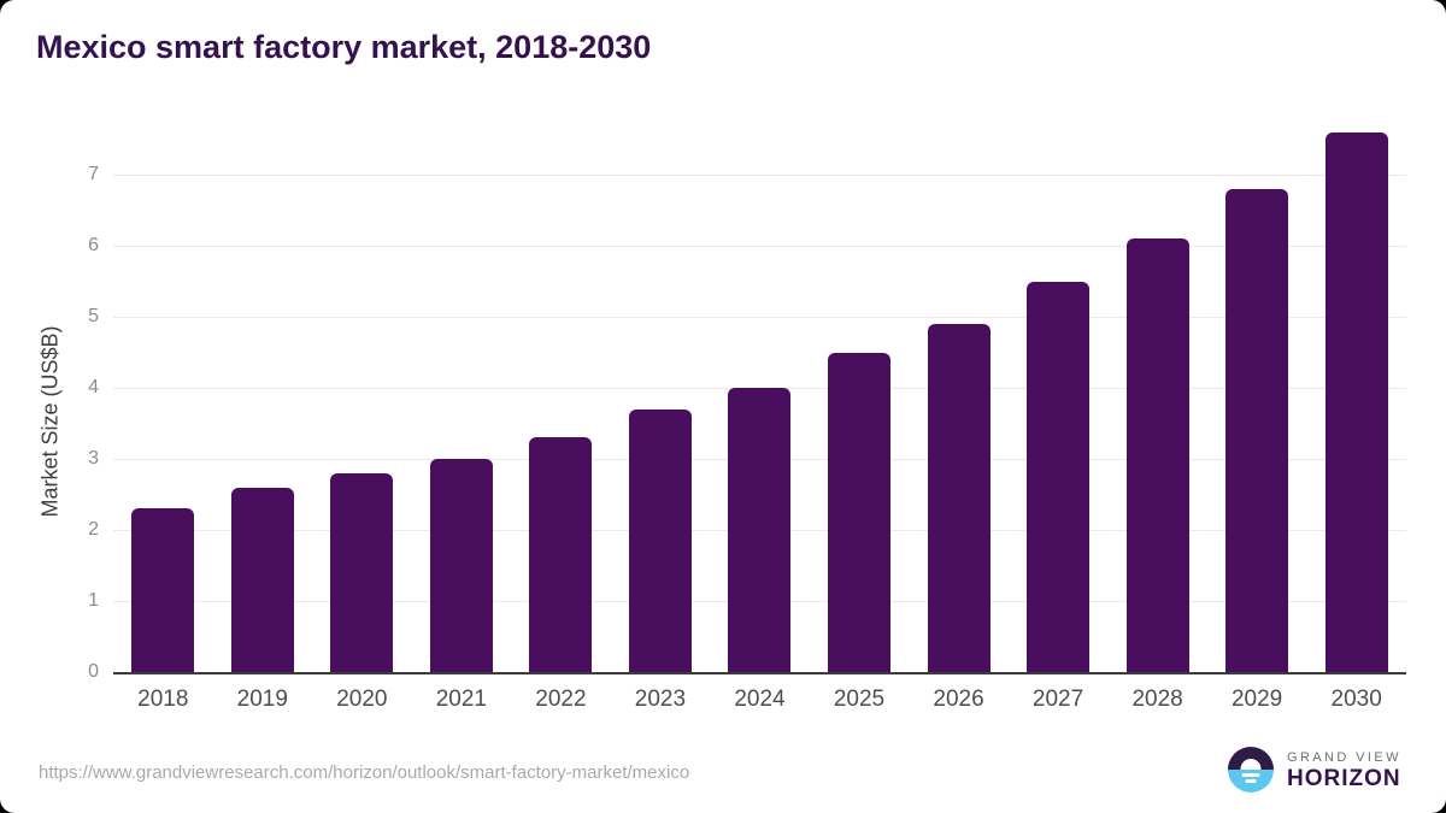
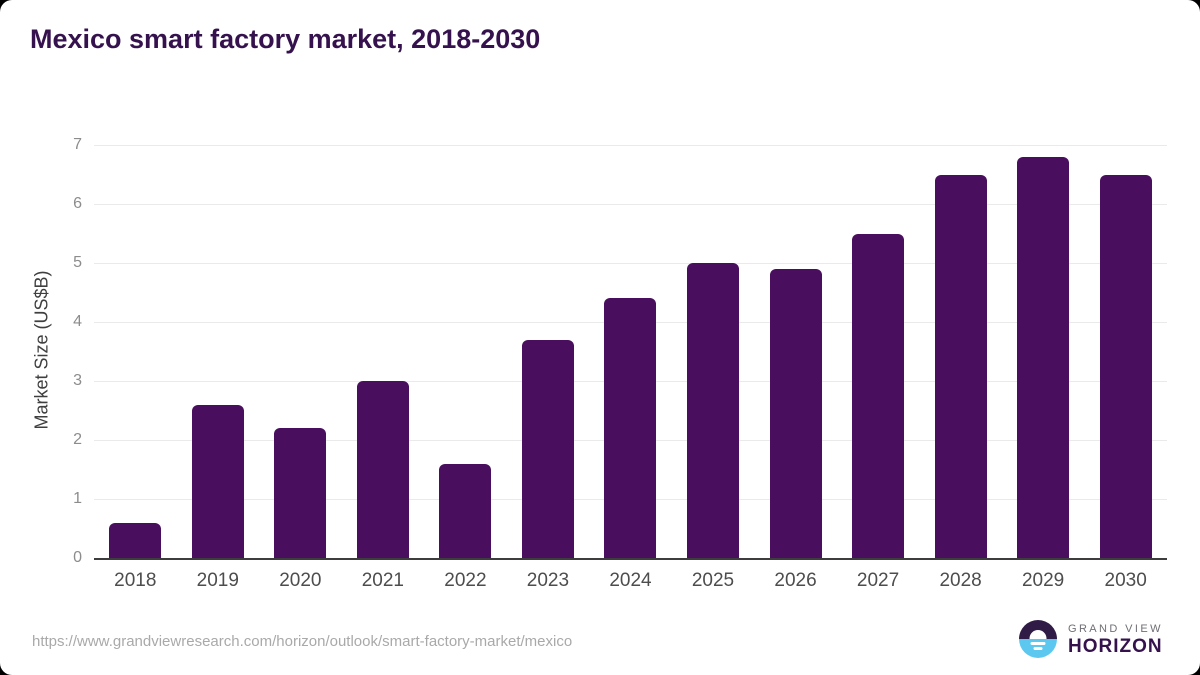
2018: 2.3 -> 0.6
2020: 2.8 -> 2.2
2022: 3.3 -> 1.6
2024: 4.0 -> 4.4
2025: 4.5 -> 5.0
2028: 6.1 -> 6.5
2030: 7.6 -> 6.5
